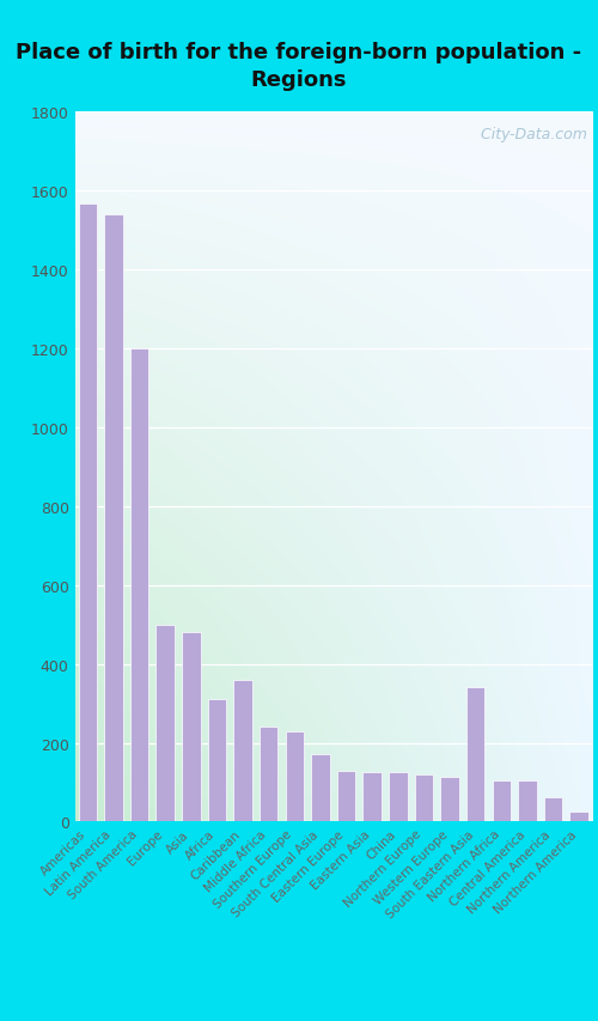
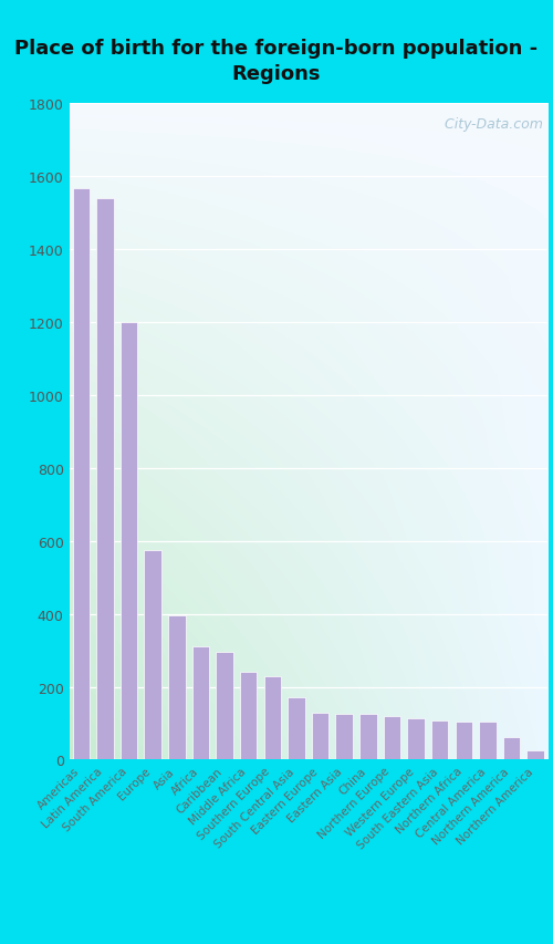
Europe: 500 -> 575
Asia: 480 -> 395
Caribbean: 360 -> 295
South Eastern Asia: 340 -> 108
